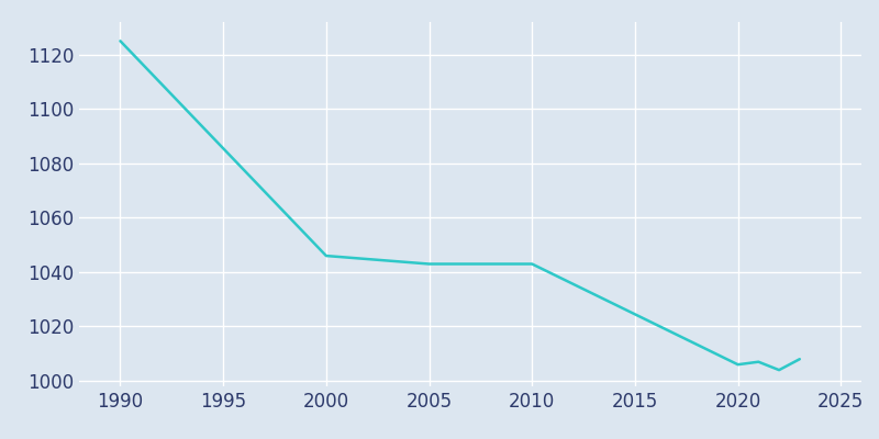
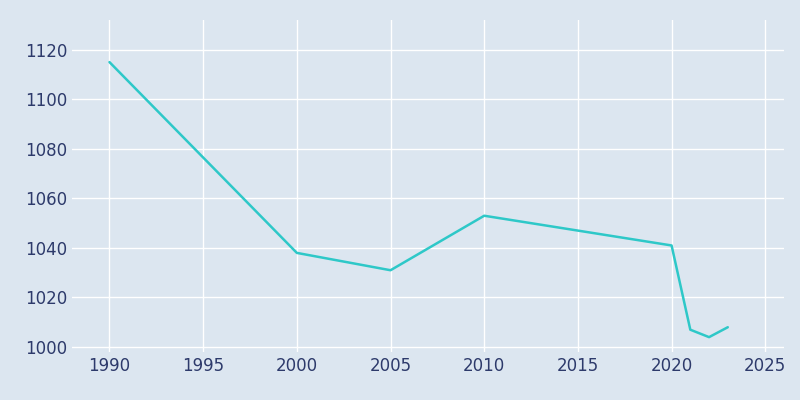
1990: 1125 -> 1115
2000: 1046 -> 1038
2005: 1043 -> 1031
2010: 1043 -> 1053
2020: 1006 -> 1041
